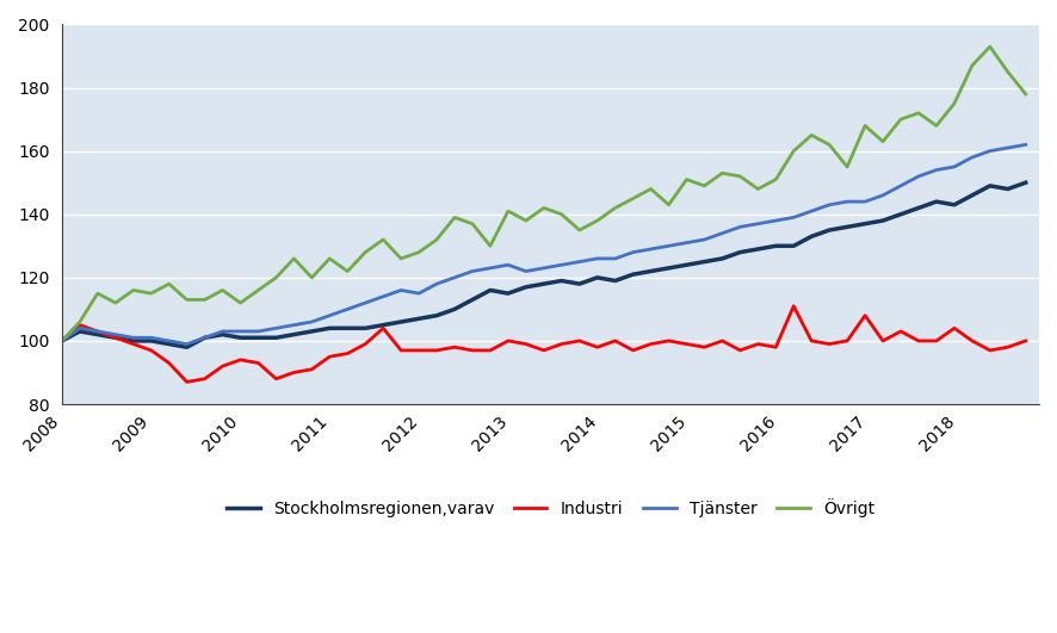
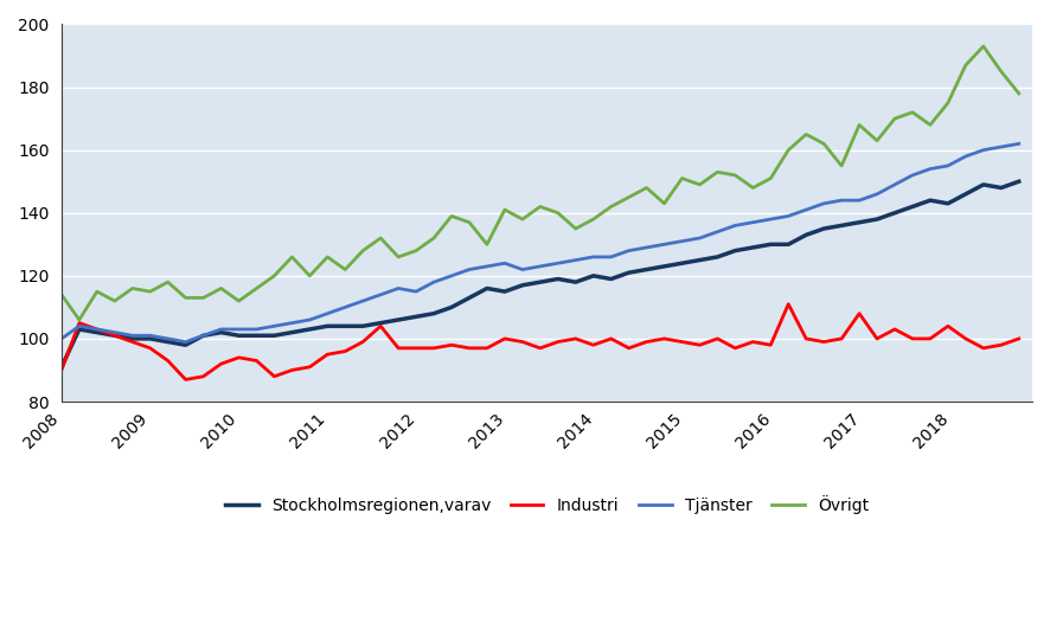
Stockholmsregionen,varav/2008: 100 -> 91
Industri/2008: 100 -> 90
Övrigt/2008: 100 -> 114
